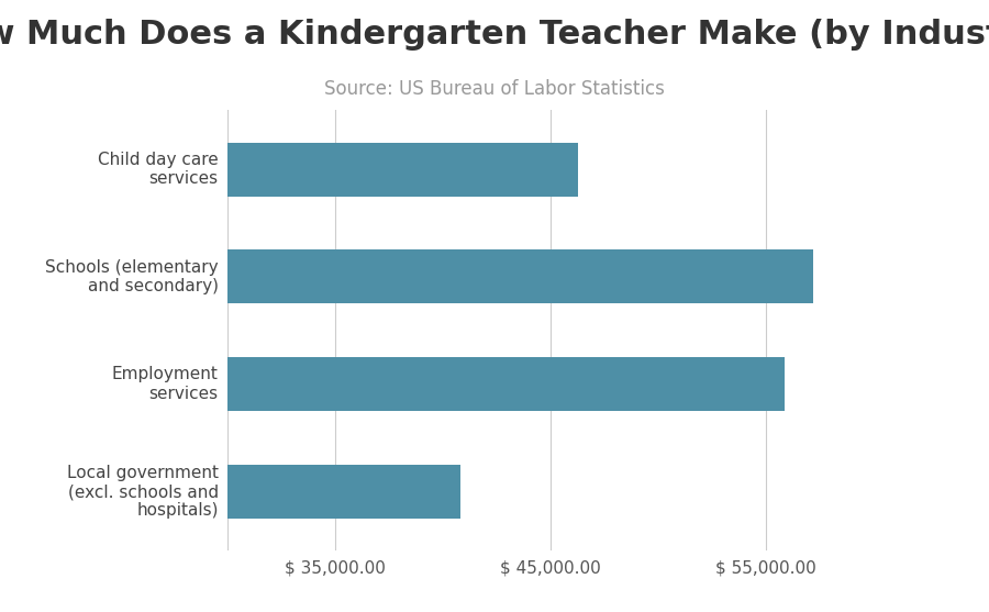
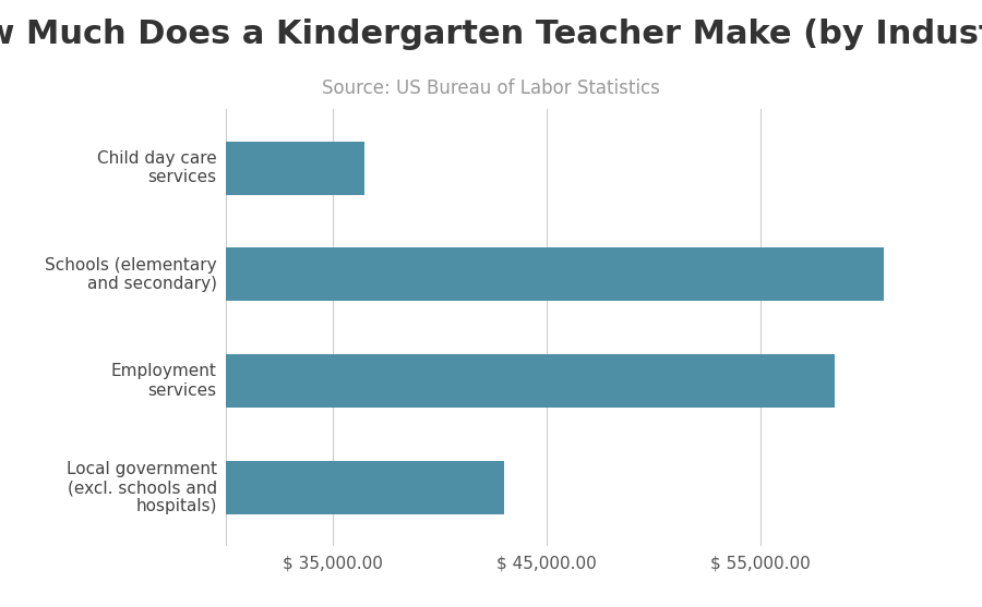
Child day care services: $ 46,300 -> $ 36,500
Schools (elementary and secondary): $ 57,200 -> $ 60,800
Employment services: $ 55,900 -> $ 58,500
Local government (excl. schools and hospitals): $ 40,800 -> $ 43,000
